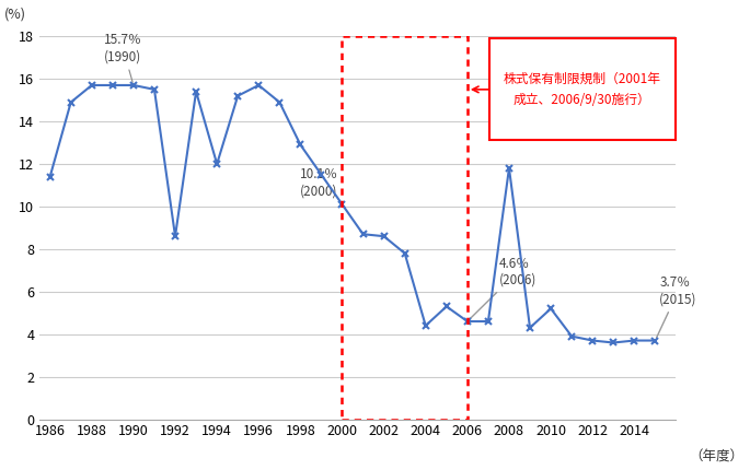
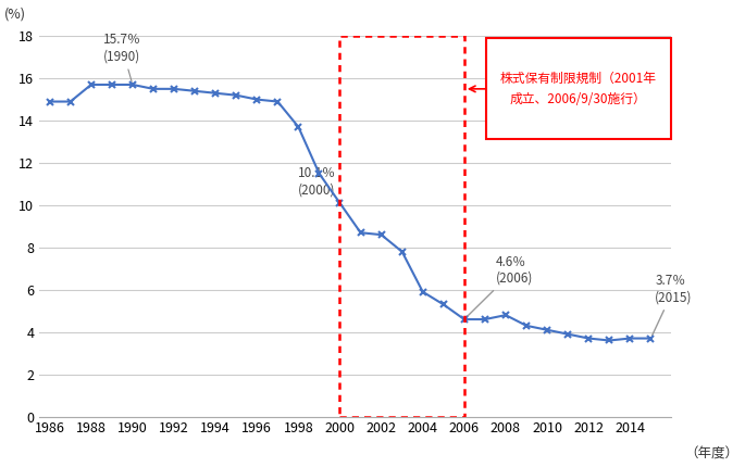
1986: 11.4 -> 14.9
1992: 8.6 -> 15.5
1994: 12.0 -> 15.3
1996: 15.7 -> 15.0
1998: 12.9 -> 13.7
2004: 4.4 -> 5.9
2008: 11.8 -> 4.8
2010: 5.2 -> 4.1
